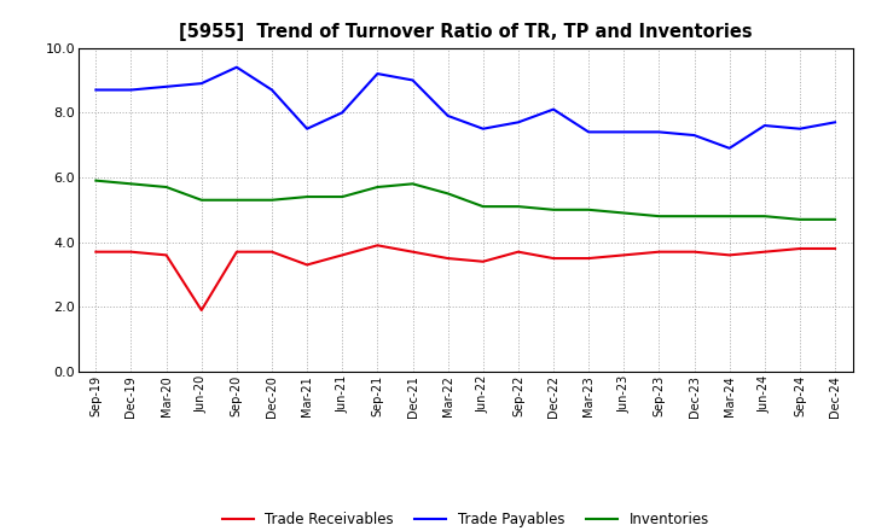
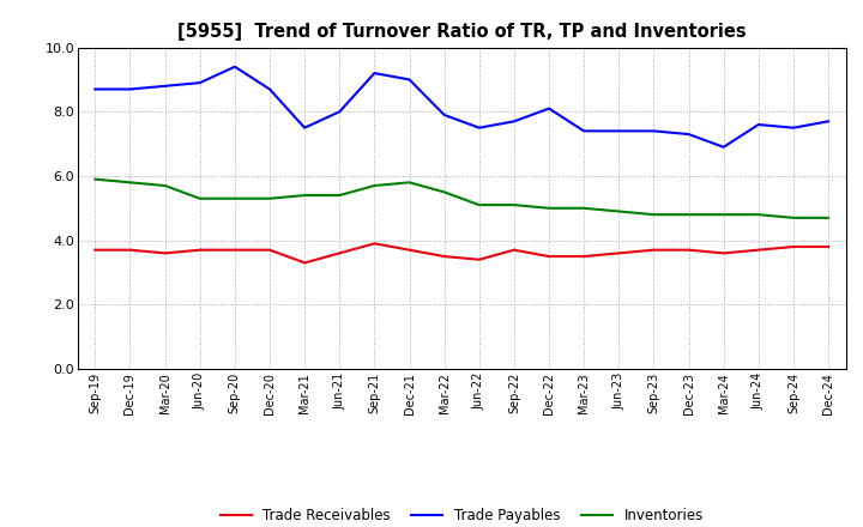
Trade Receivables/Jun-20: 1.9 -> 3.7
